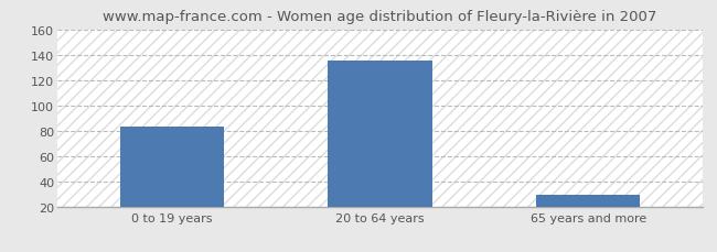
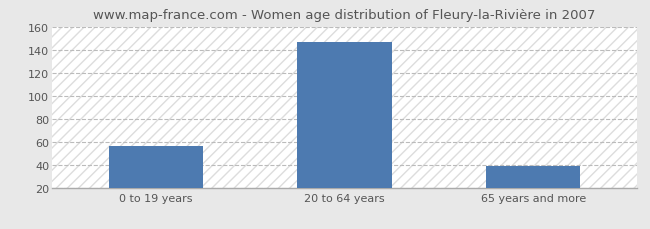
0 to 19 years: 83 -> 56
20 to 64 years: 135 -> 147
65 years and more: 29 -> 39
